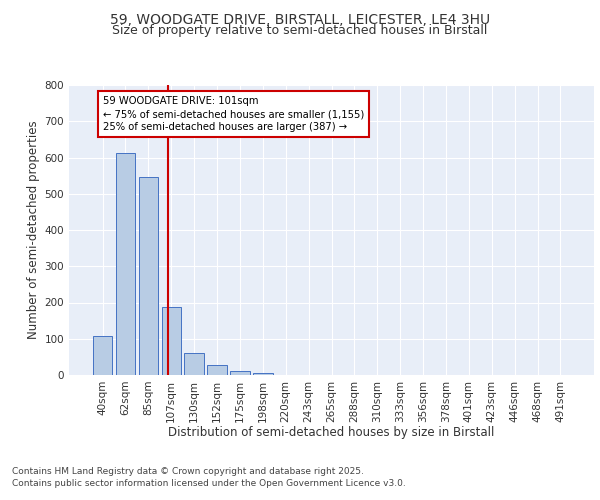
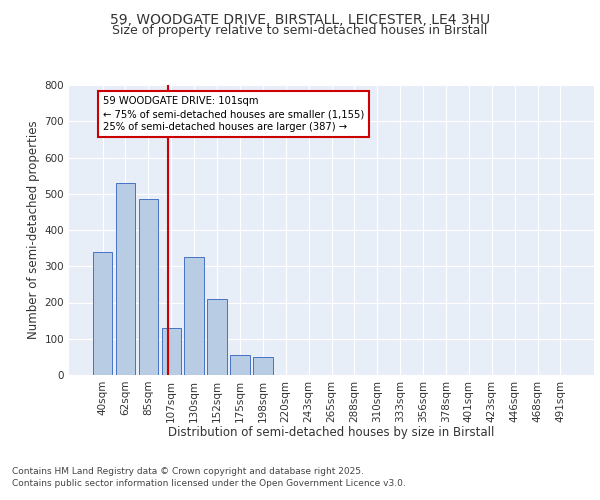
40sqm: 108 -> 340
62sqm: 612 -> 530
85sqm: 547 -> 485
107sqm: 188 -> 130
130sqm: 62 -> 325
152sqm: 27 -> 210
175sqm: 10 -> 55
198sqm: 5 -> 50
